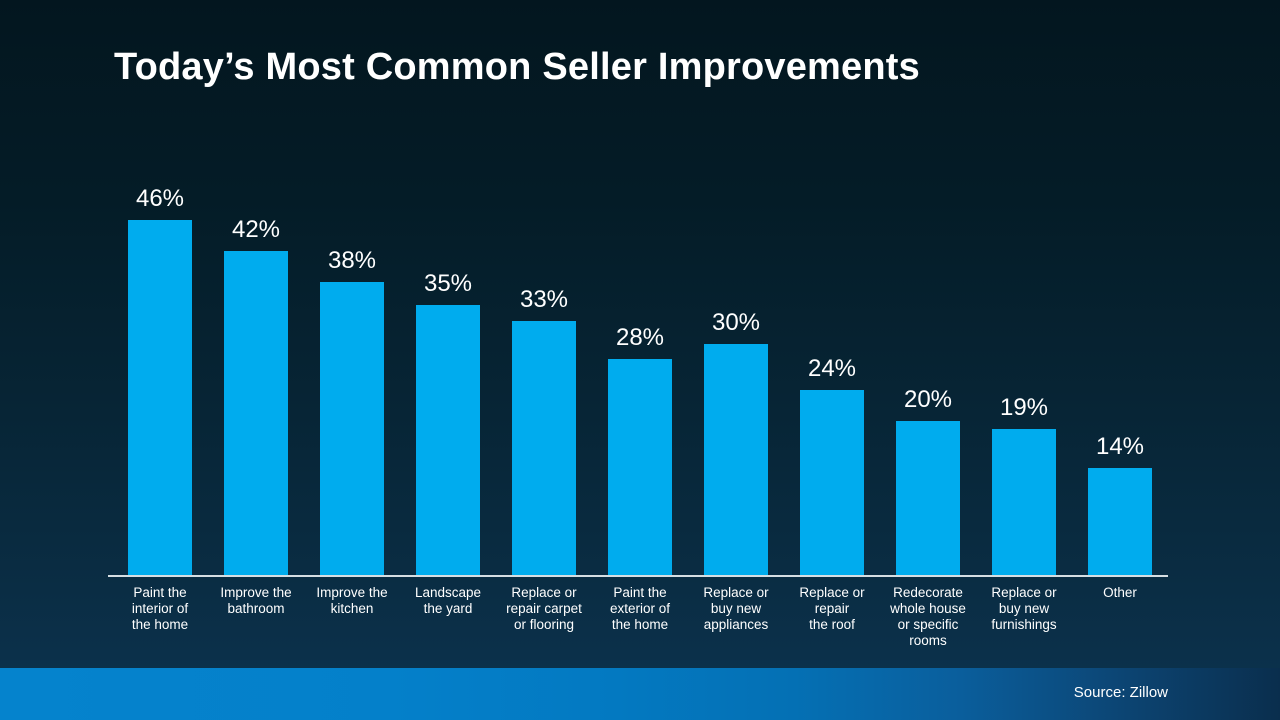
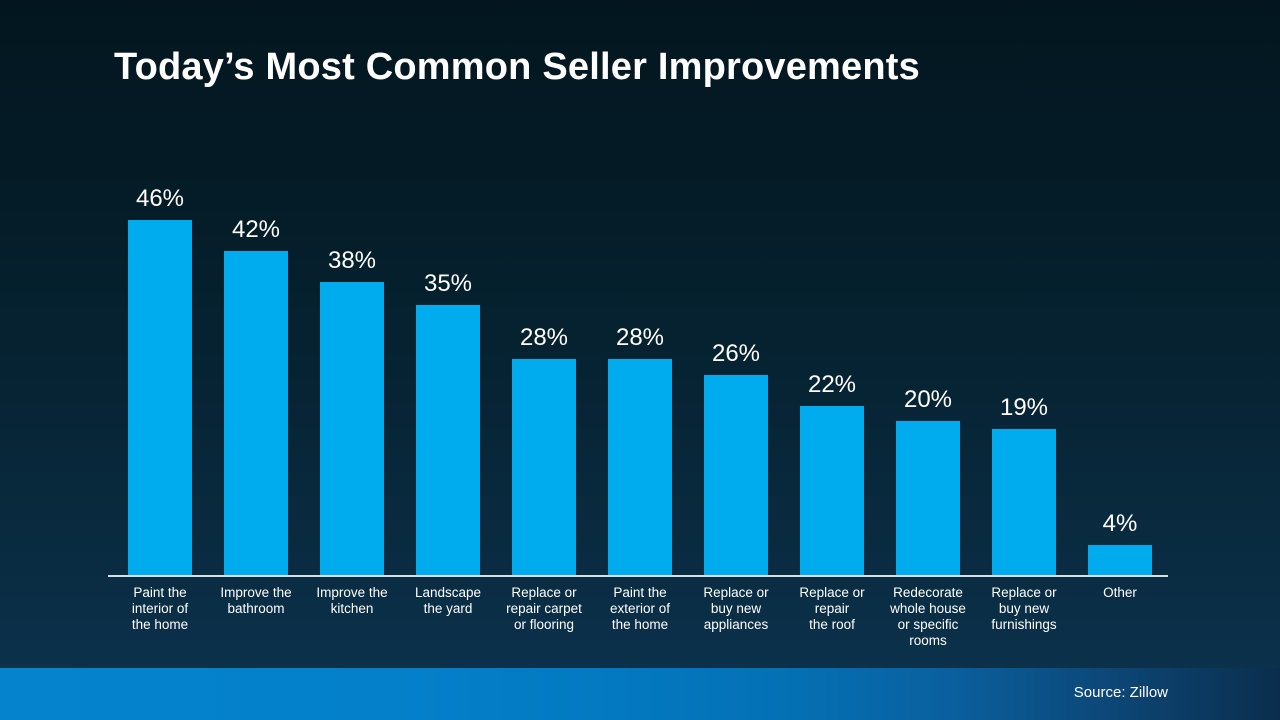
Replace or repair carpet or flooring: 33% -> 28%
Replace or buy new appliances: 30% -> 26%
Replace or repair the roof: 24% -> 22%
Other: 14% -> 4%
